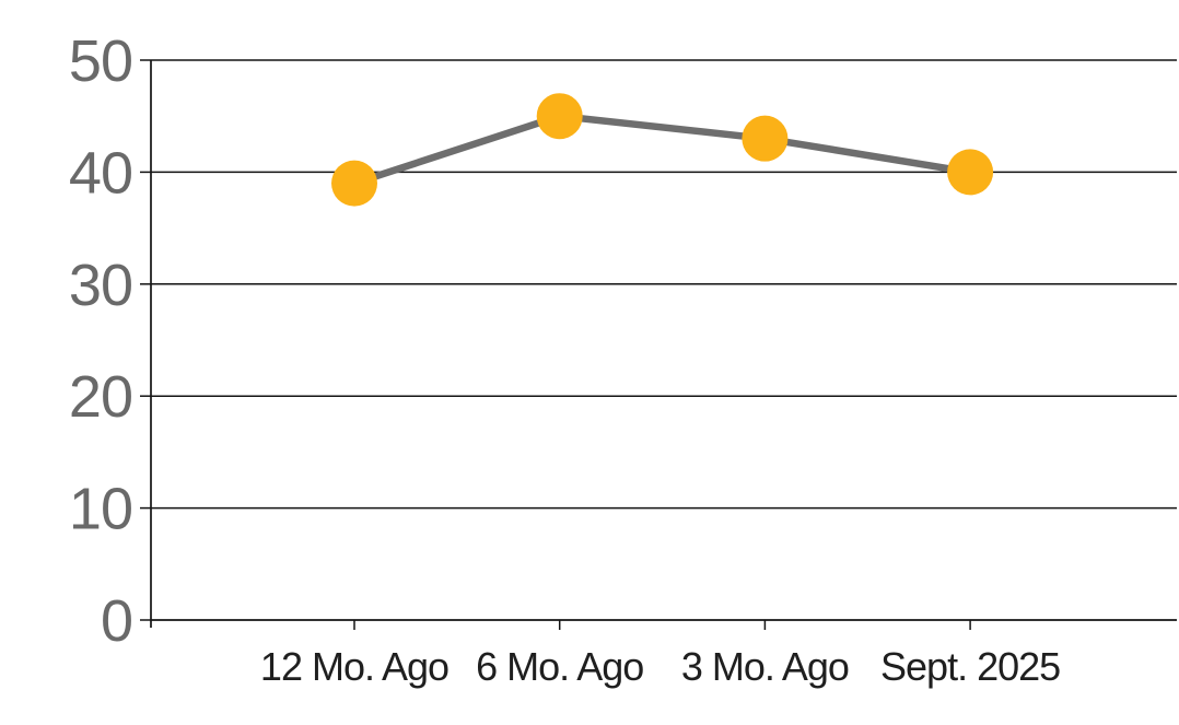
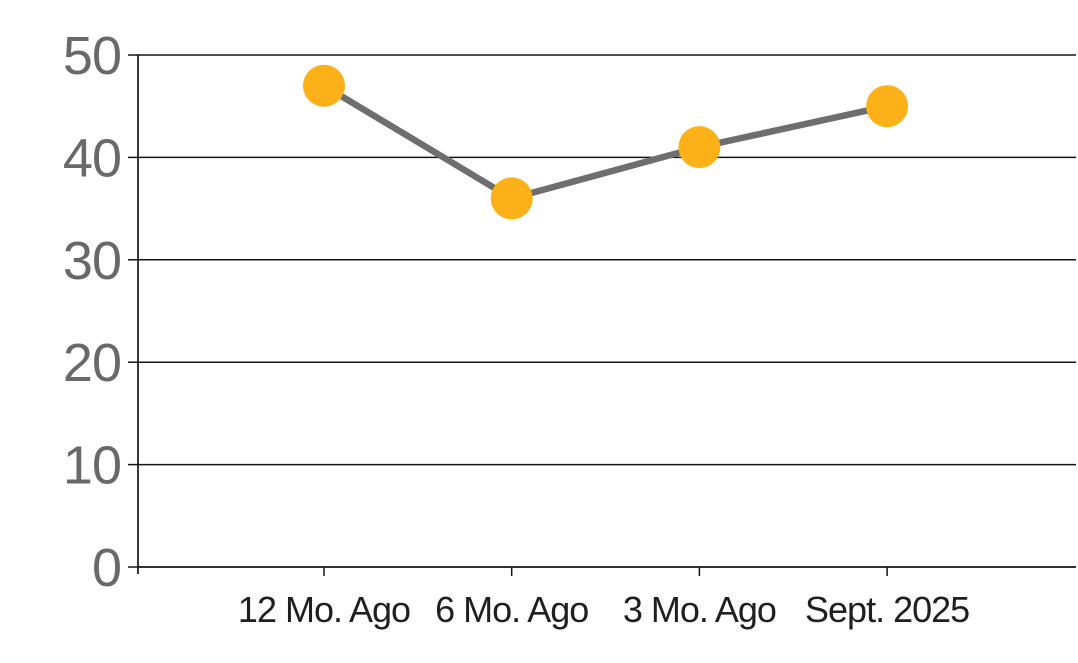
12 Mo. Ago: 39 -> 47
6 Mo. Ago: 45 -> 36
3 Mo. Ago: 43 -> 41
Sept. 2025: 40 -> 45
